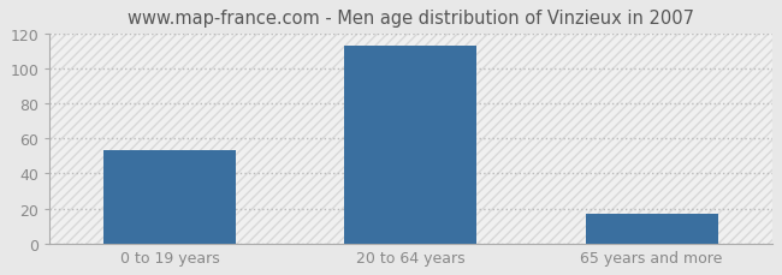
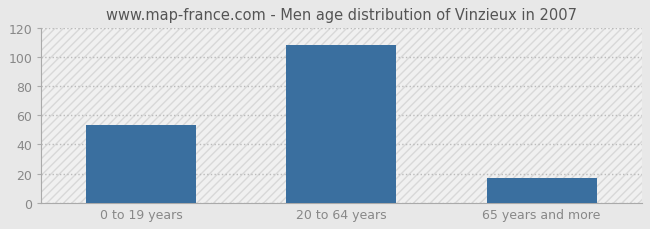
20 to 64 years: 113 -> 108
